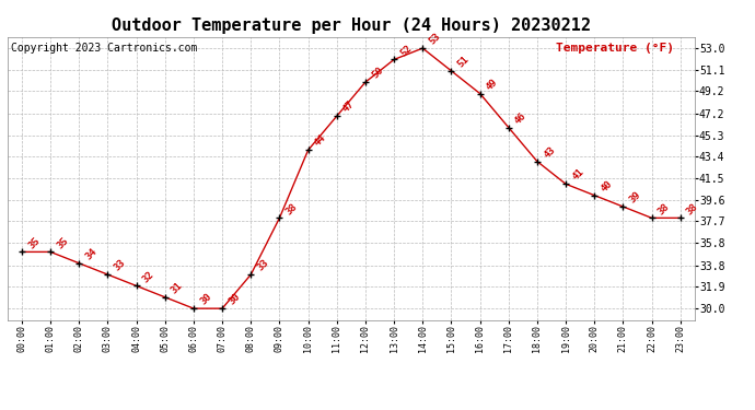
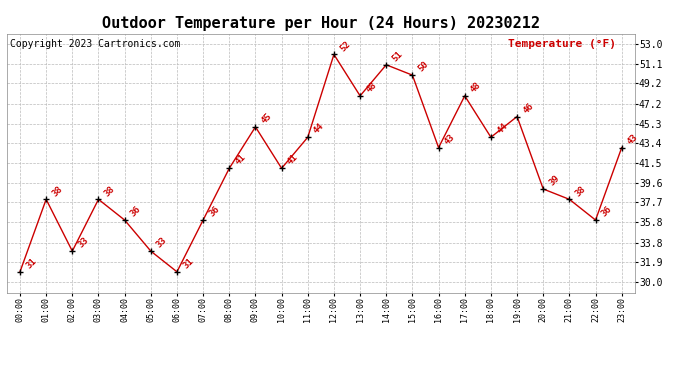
00:00: 35 -> 31
01:00: 35 -> 38
02:00: 34 -> 33
03:00: 33 -> 38
04:00: 32 -> 36
05:00: 31 -> 33
06:00: 30 -> 31
07:00: 30 -> 36
08:00: 33 -> 41
09:00: 38 -> 45
10:00: 44 -> 41
11:00: 47 -> 44
12:00: 50 -> 52
13:00: 52 -> 48
14:00: 53 -> 51
15:00: 51 -> 50
16:00: 49 -> 43
17:00: 46 -> 48
18:00: 43 -> 44
19:00: 41 -> 46
20:00: 40 -> 39
21:00: 39 -> 38
22:00: 38 -> 36
23:00: 38 -> 43
